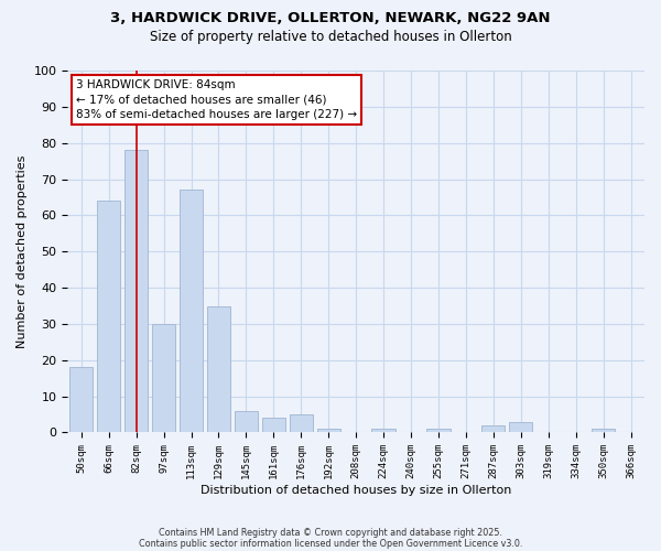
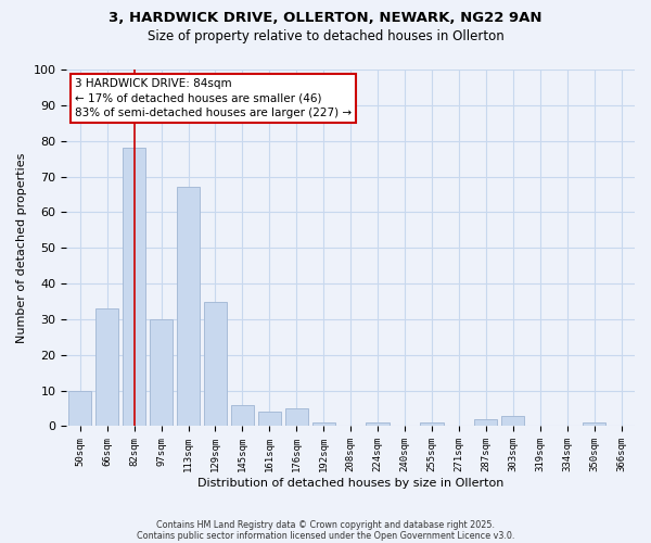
50sqm: 18 -> 10
66sqm: 64 -> 33
